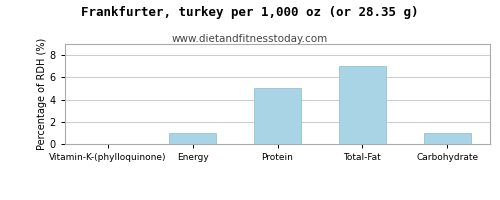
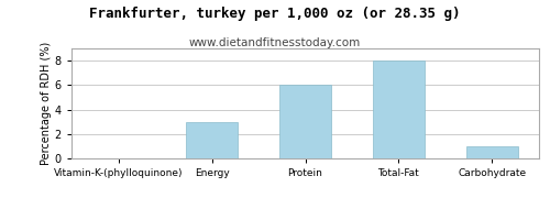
Energy: 1 -> 3
Protein: 5 -> 6
Total-Fat: 7 -> 8
